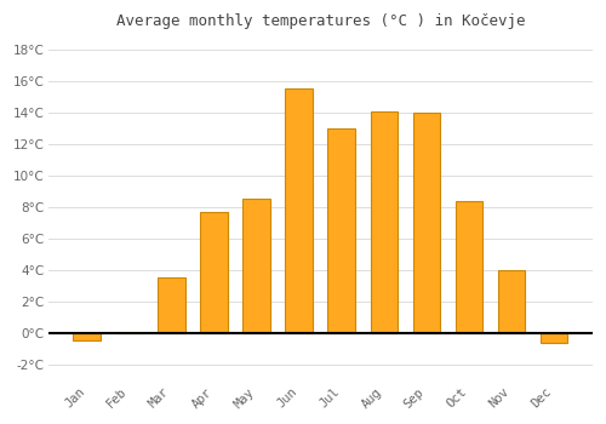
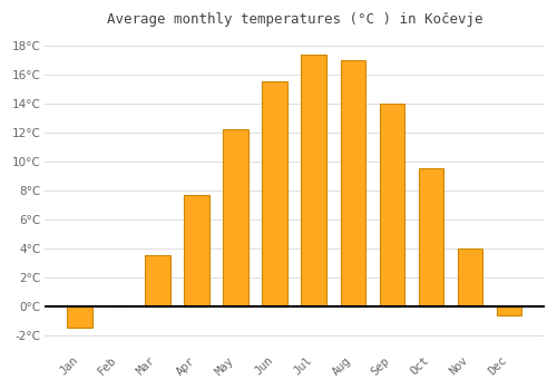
Jan: -0.5°C -> -1.5°C
May: 8.5°C -> 12.2°C
Jul: 13.0°C -> 17.4°C
Aug: 14.1°C -> 17.0°C
Oct: 8.4°C -> 9.5°C
